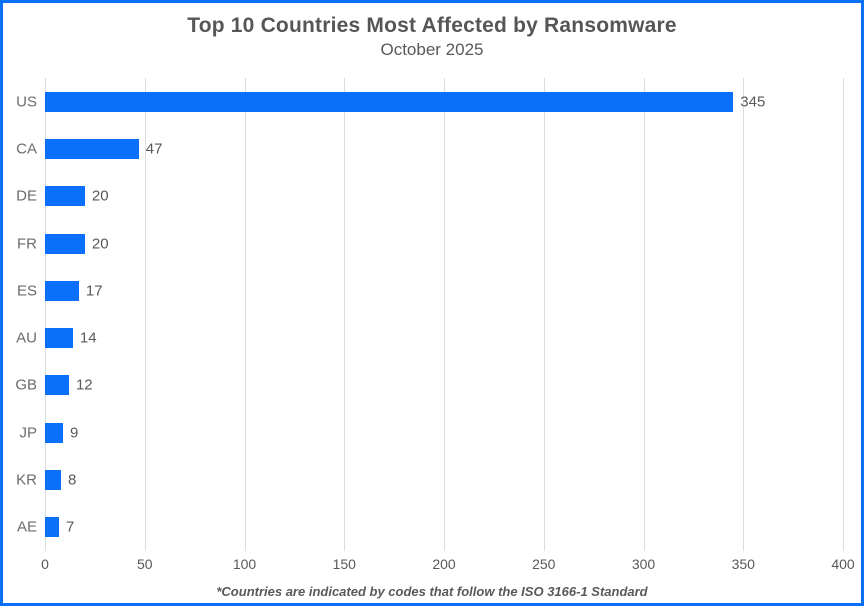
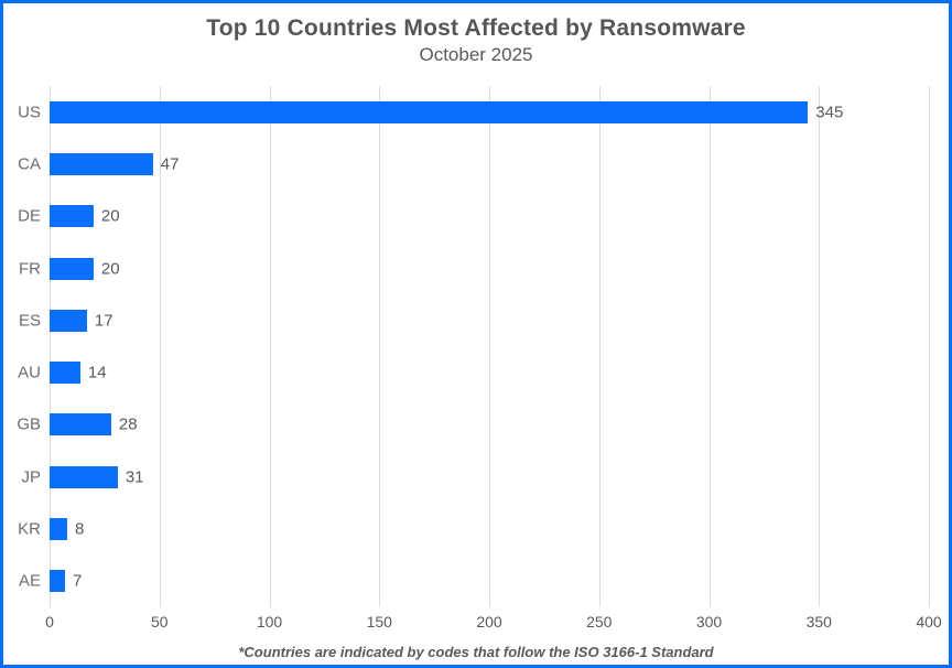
GB: 12 -> 28
JP: 9 -> 31
